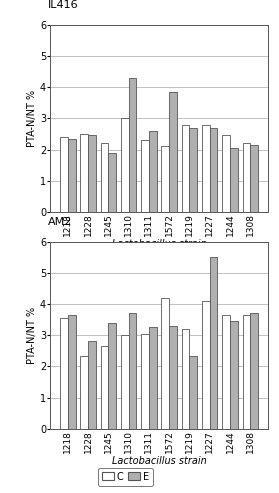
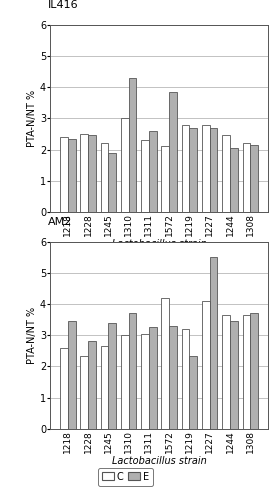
C/1218: 3.55 -> 2.60
E/1218: 3.65 -> 3.45
